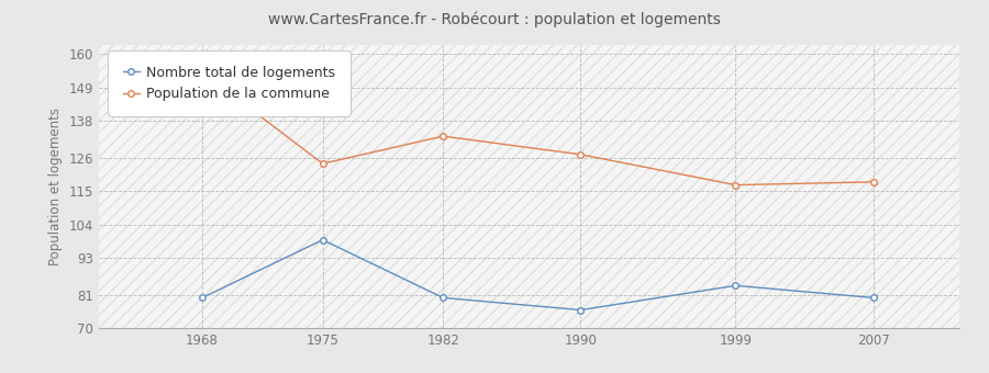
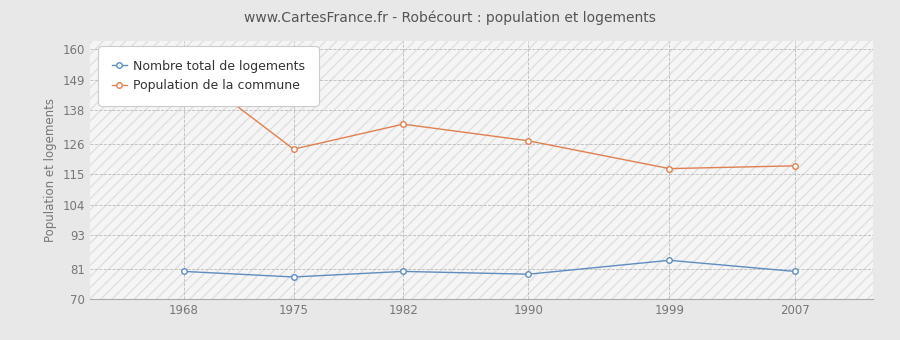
Nombre total de logements/1975: 99 -> 78
Nombre total de logements/1990: 76 -> 79
